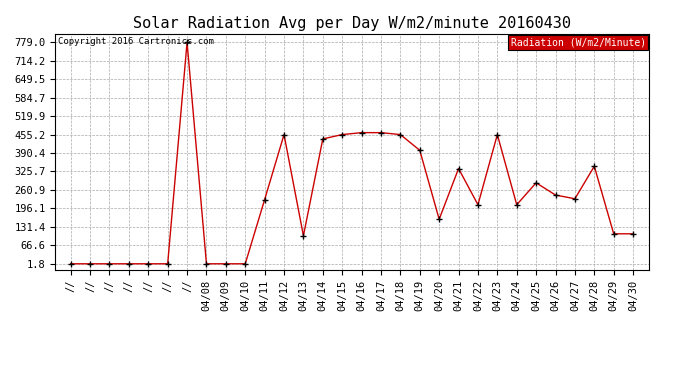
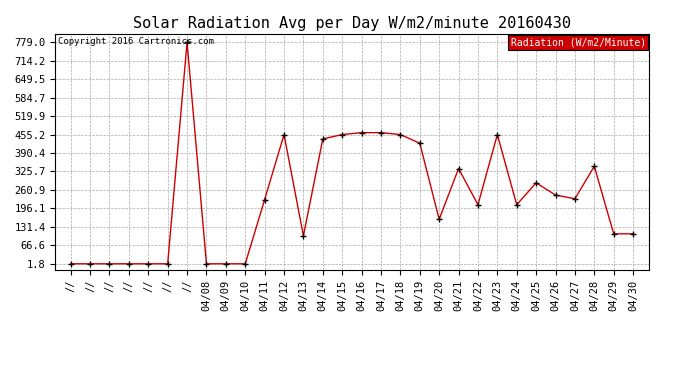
04/19: 400 -> 425
